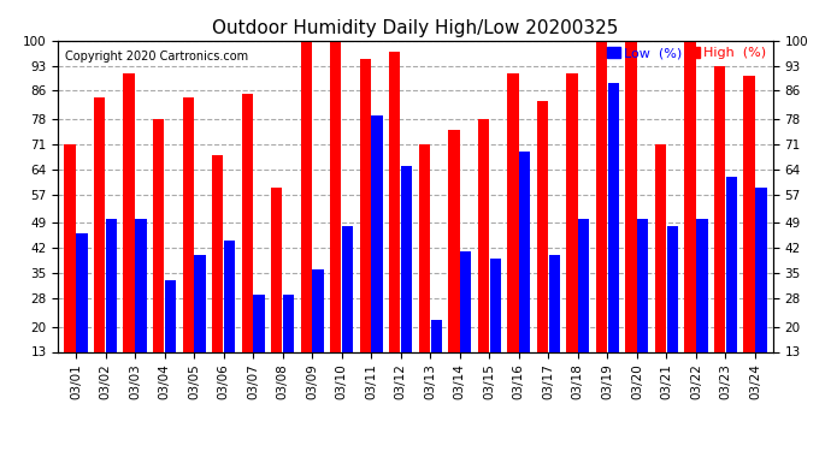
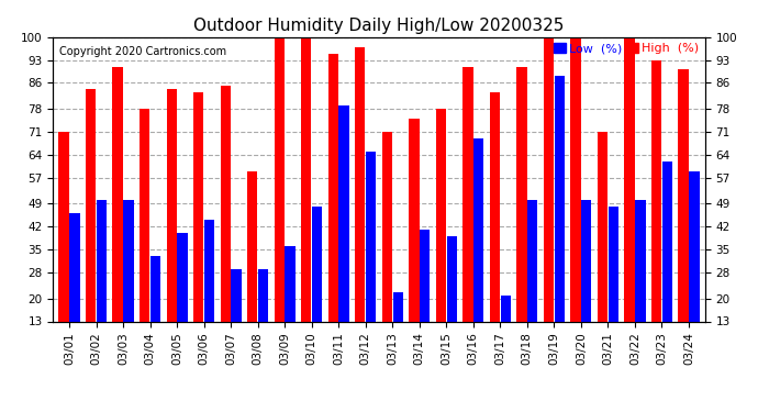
High (%)/03/06: 68 -> 83
Low (%)/03/17: 40 -> 21
